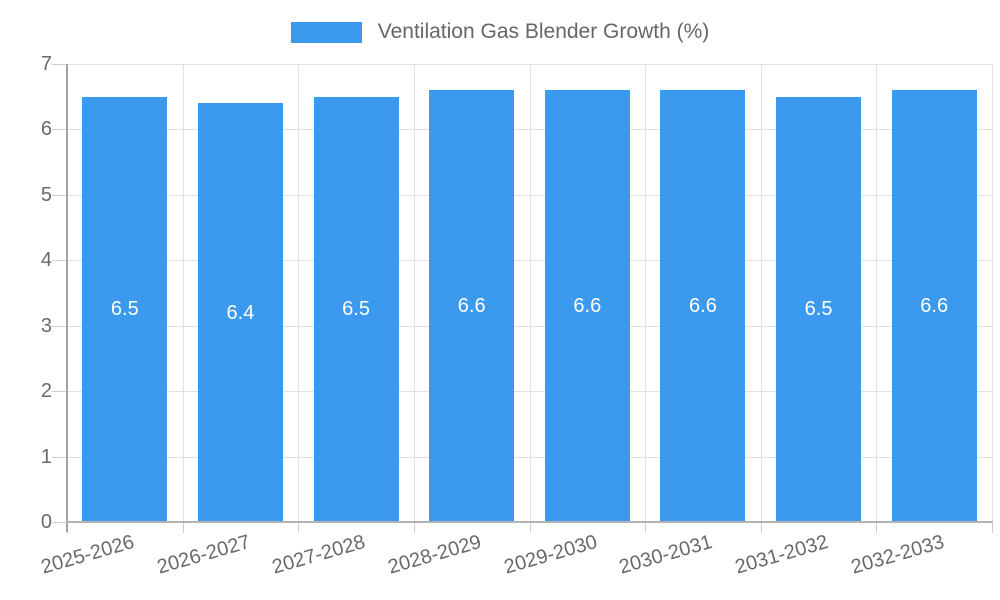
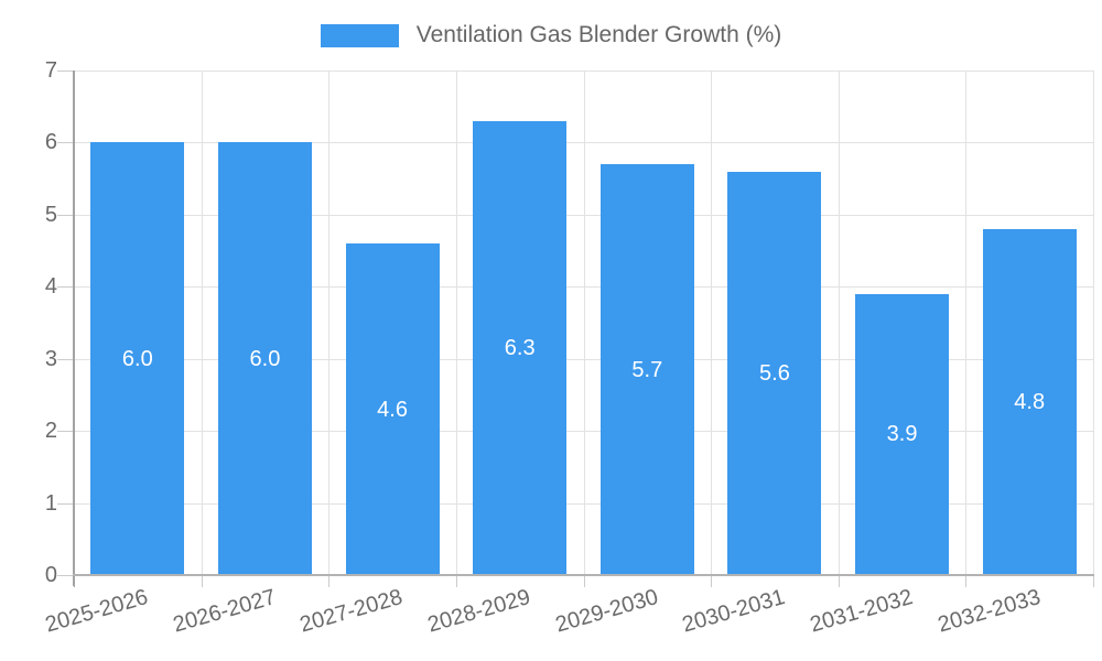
2025-2026: 6.5 -> 6.0
2026-2027: 6.4 -> 6.0
2027-2028: 6.5 -> 4.6
2028-2029: 6.6 -> 6.3
2029-2030: 6.6 -> 5.7
2030-2031: 6.6 -> 5.6
2031-2032: 6.5 -> 3.9
2032-2033: 6.6 -> 4.8
